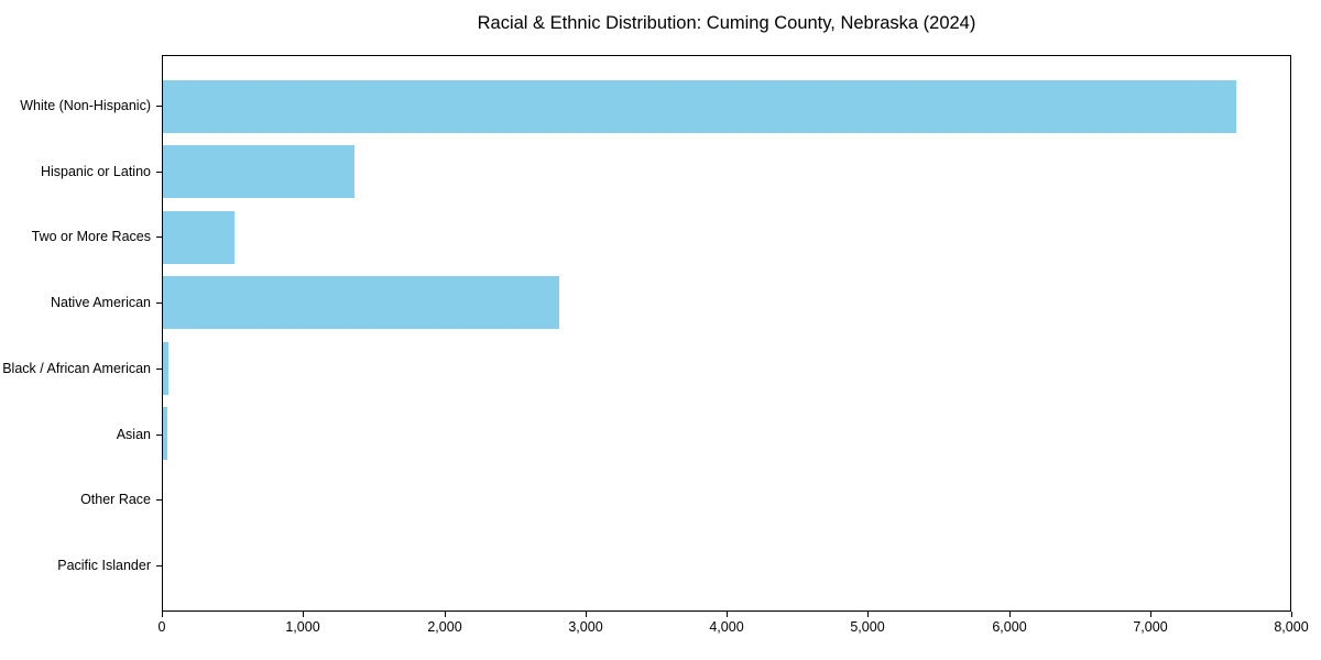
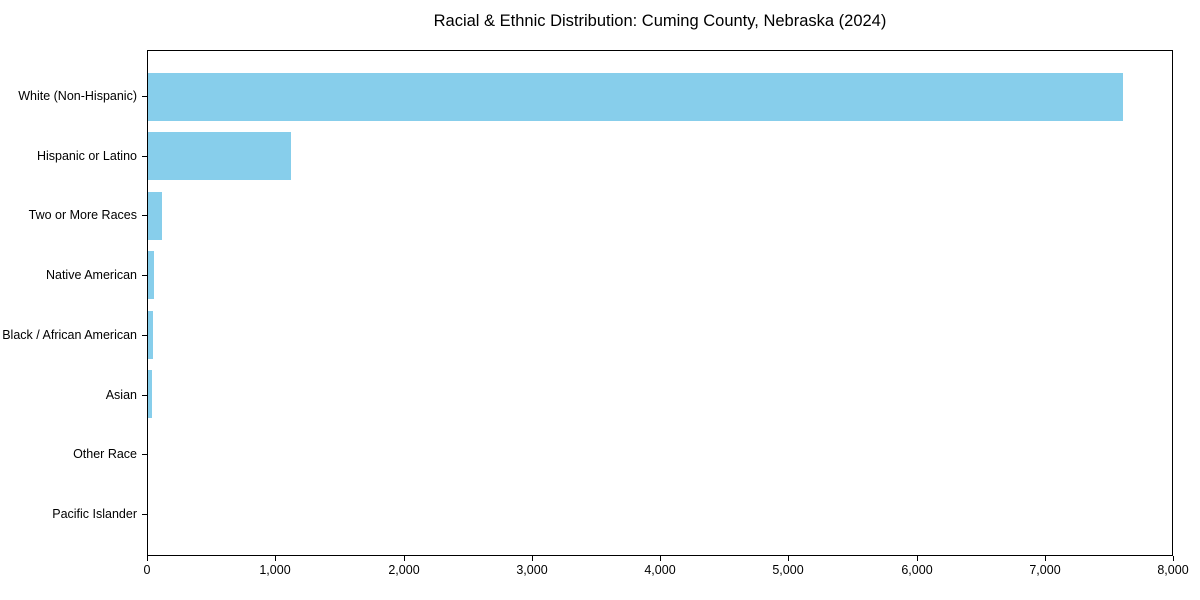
Hispanic or Latino: 1360 -> 1120
Two or More Races: 510 -> 110
Native American: 2810 -> 40
